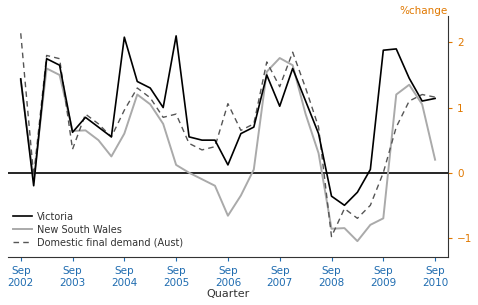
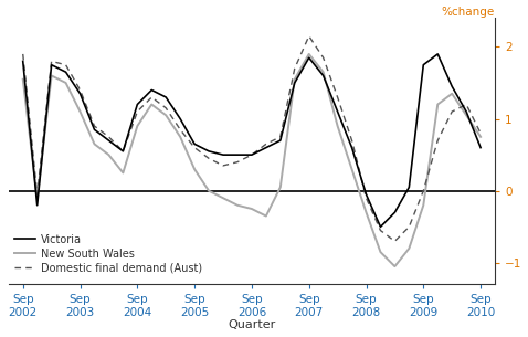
Victoria/Sep 2002: 1.44 -> 1.80
New South Wales/Sep 2002: 1.42 -> 1.55
Domestic final demand (Aust)/Sep 2002: 2.14 -> 1.90
Victoria/Sep 2003: 0.62 -> 1.35
New South Wales/Sep 2003: 0.64 -> 1.10
Domestic final demand (Aust)/Sep 2003: 0.36 -> 1.40
Victoria/Sep 2004: 2.08 -> 1.20
New South Wales/Sep 2004: 0.60 -> 0.90
Domestic final demand (Aust)/Sep 2004: 0.96 -> 1.10
Victoria/Sep 2005: 2.10 -> 0.65
New South Wales/Sep 2005: 0.12 -> 0.30
Domestic final demand (Aust)/Sep 2005: 0.90 -> 0.60
Victoria/Sep 2006: 0.12 -> 0.50
New South Wales/Sep 2006: -0.66 -> -0.25
Domestic final demand (Aust)/Sep 2006: 1.06 -> 0.50
Victoria/Sep 2007: 1.02 -> 1.85
New South Wales/Sep 2007: 1.76 -> 1.90
Domestic final demand (Aust)/Sep 2007: 1.32 -> 2.15
Victoria/Sep 2008: -0.36 -> -0.05
New South Wales/Sep 2008: -0.86 -> -0.30
Domestic final demand (Aust)/Sep 2008: -0.98 -> -0.10
Victoria/Sep 2009: 1.88 -> 1.75
New South Wales/Sep 2009: -0.70 -> -0.20
Victoria/Sep 2010: 1.14 -> 0.60
New South Wales/Sep 2010: 0.20 -> 0.75
Domestic final demand (Aust)/Sep 2010: 1.16 -> 0.80
